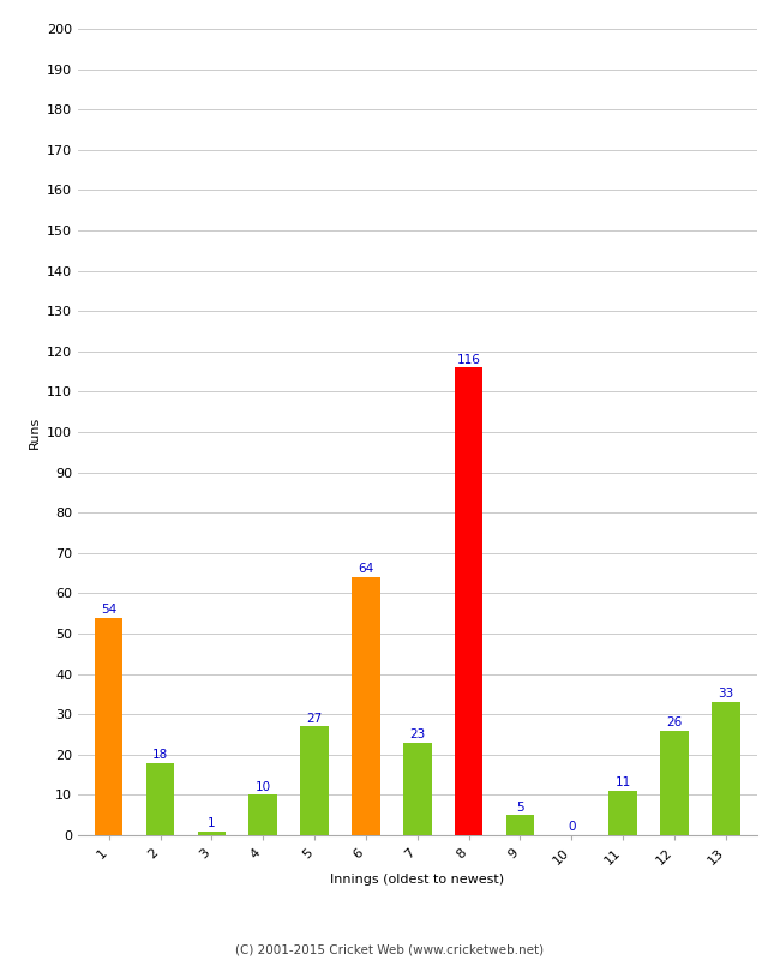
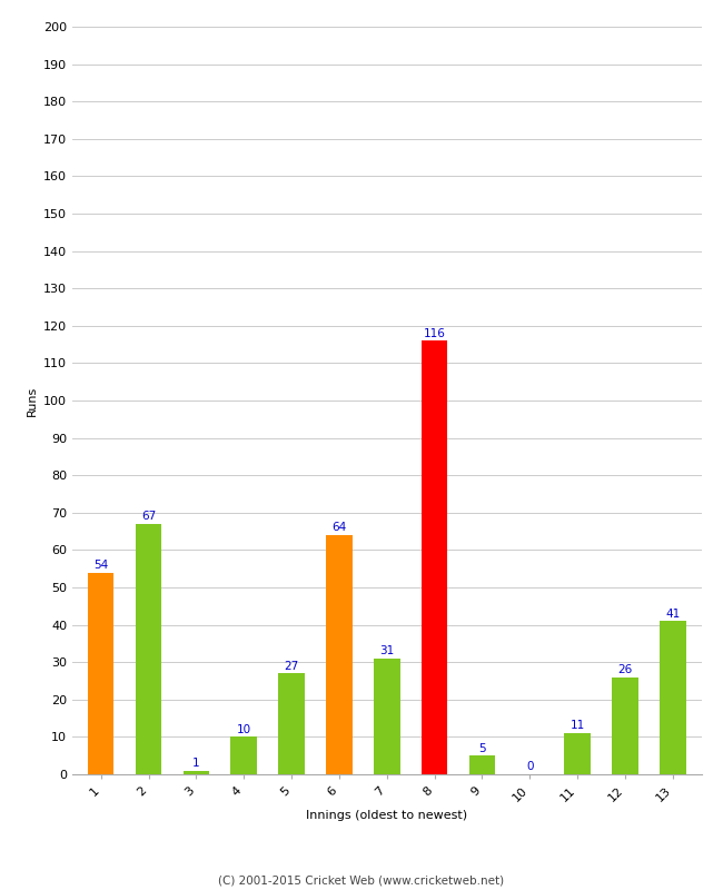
2: 18 -> 67
7: 23 -> 31
13: 33 -> 41
